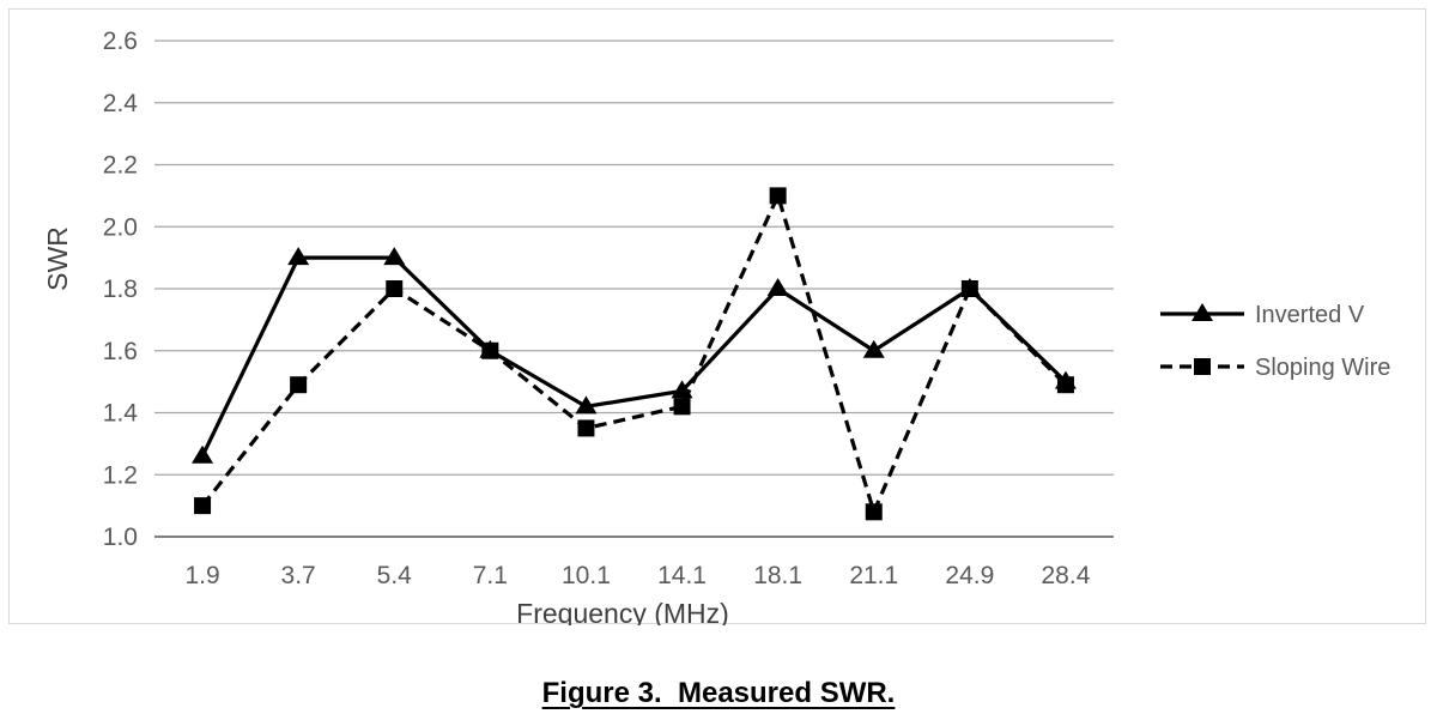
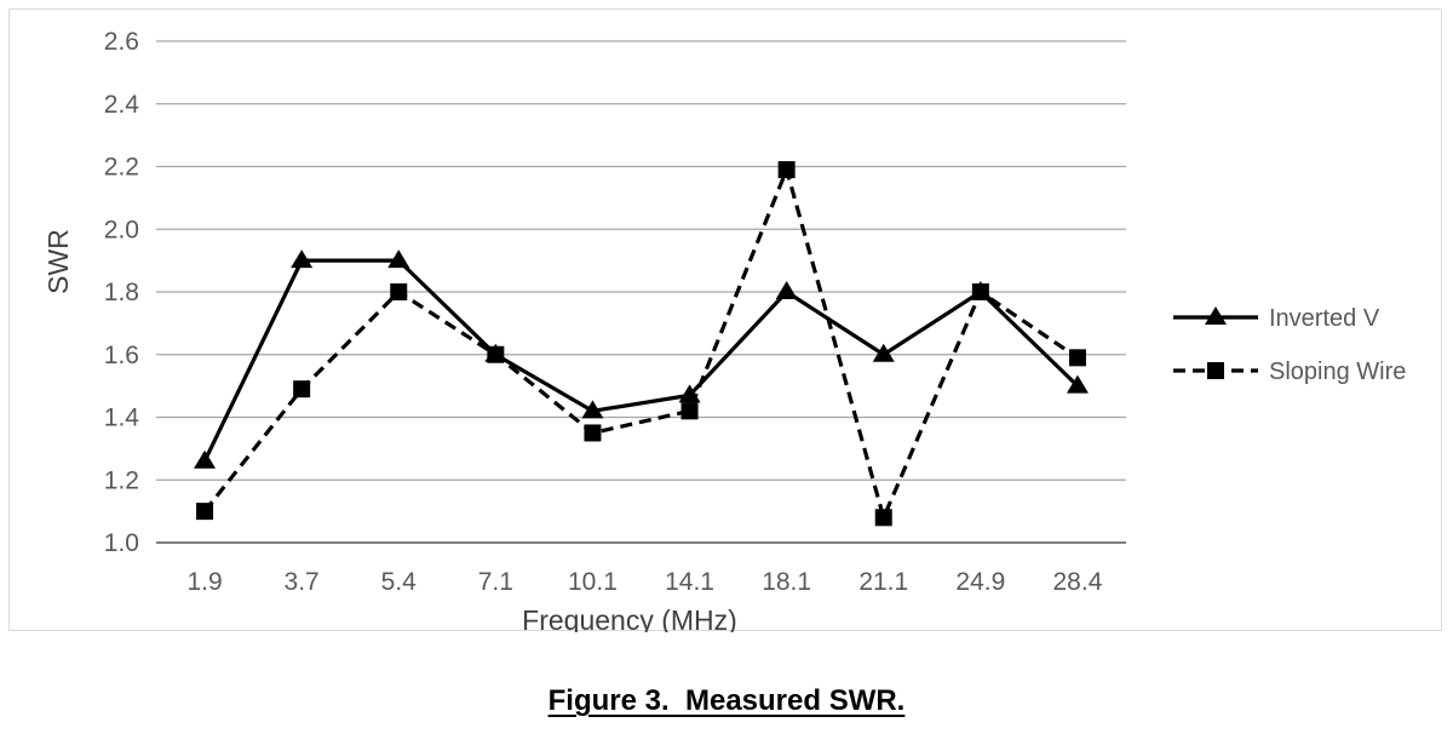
Sloping Wire/18.1: 2.10 -> 2.19
Sloping Wire/28.4: 1.49 -> 1.59
